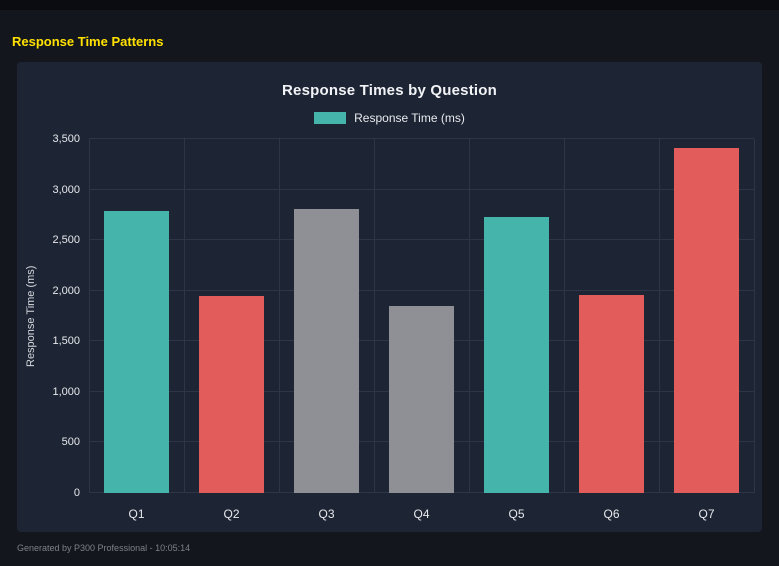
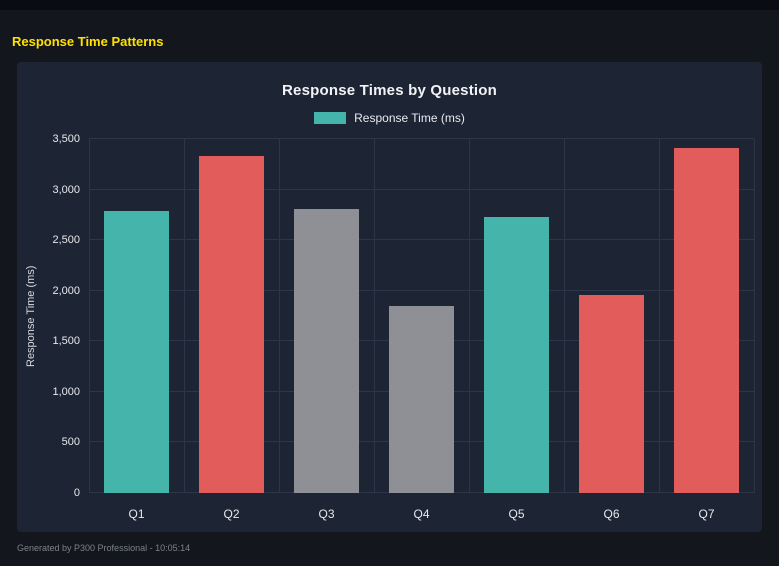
Q2: 1950 -> 3330
